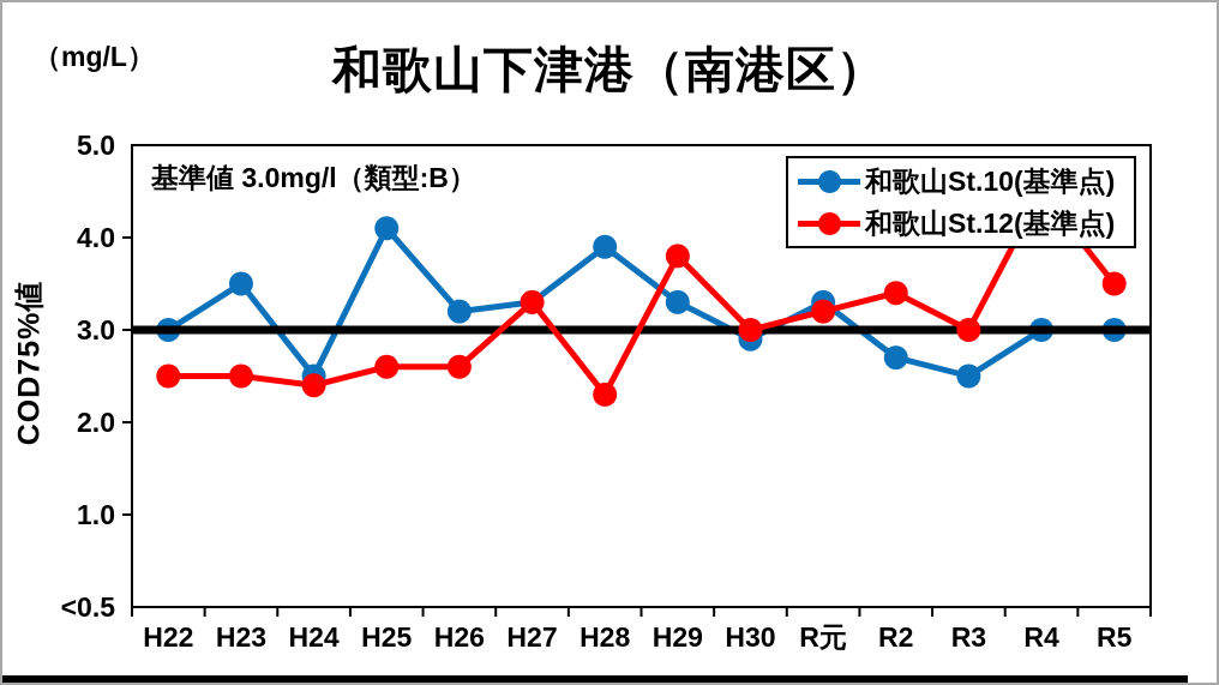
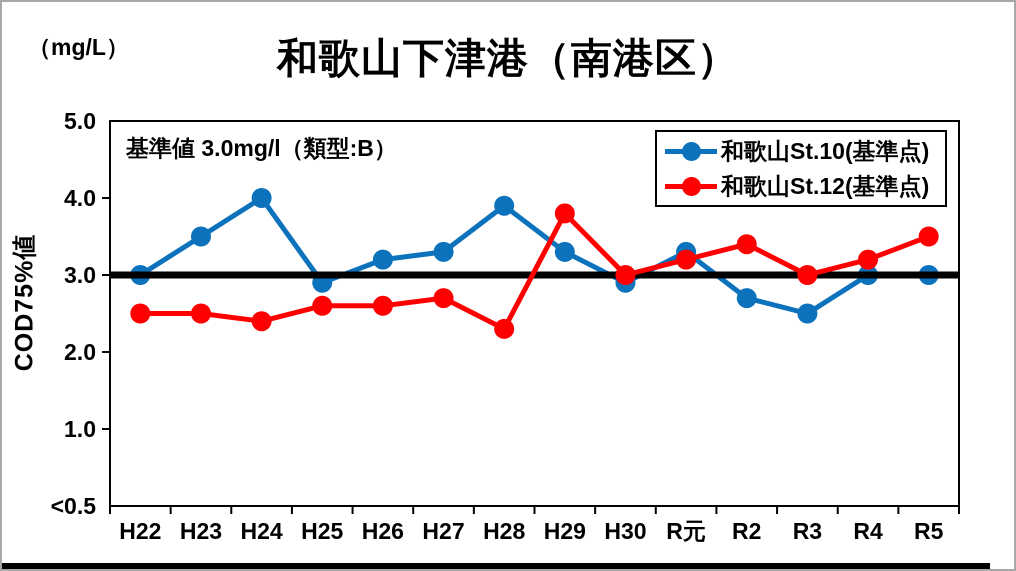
和歌山St.10(基準点)/H24: 2.5 -> 4.0
和歌山St.10(基準点)/H25: 4.1 -> 2.9
和歌山St.12(基準点)/H27: 3.3 -> 2.7
和歌山St.12(基準点)/R4: 4.5 -> 3.2
